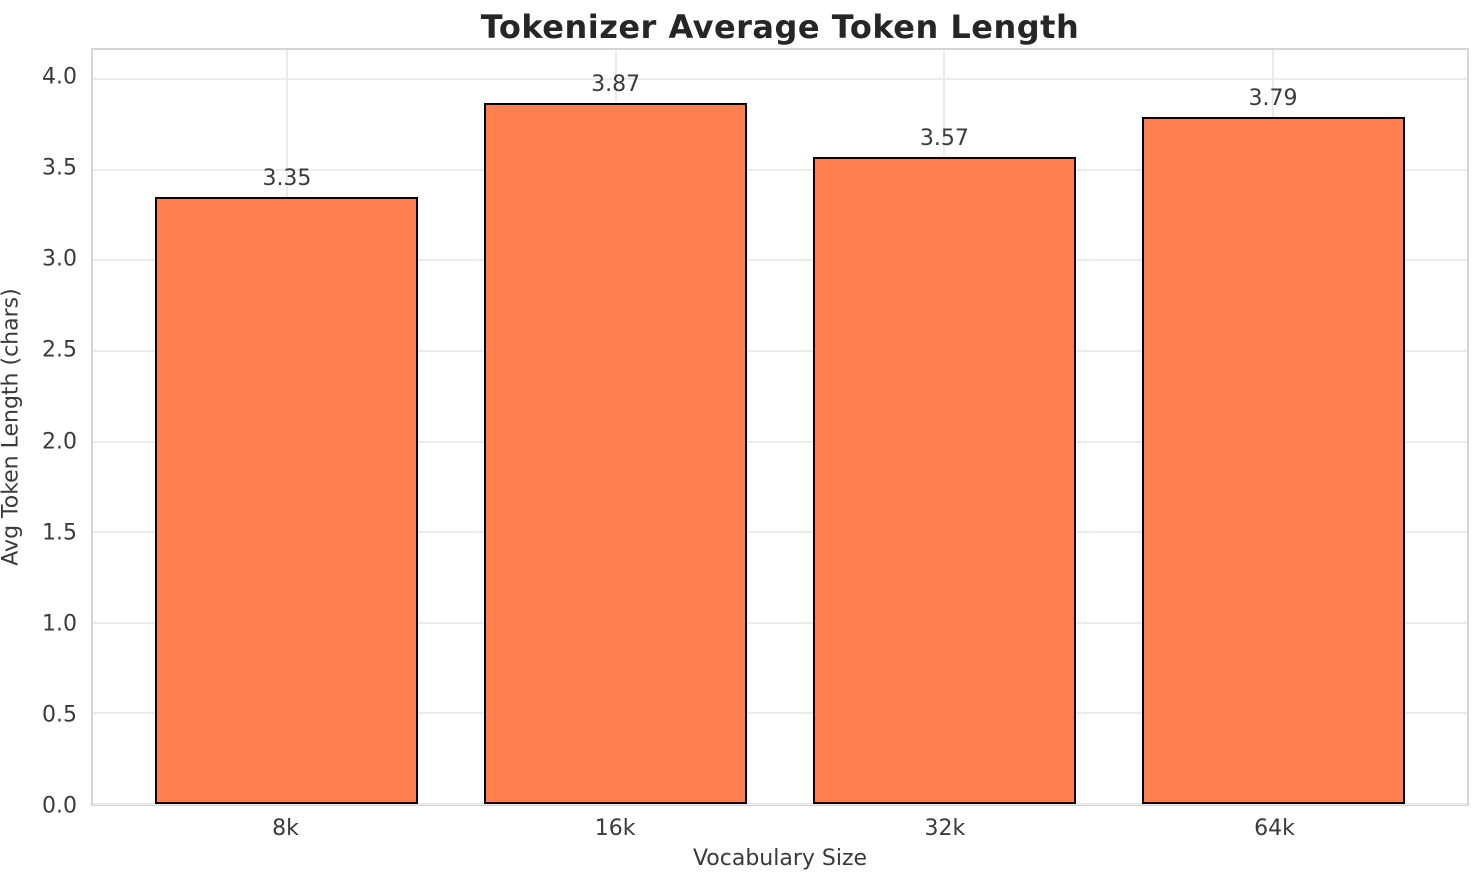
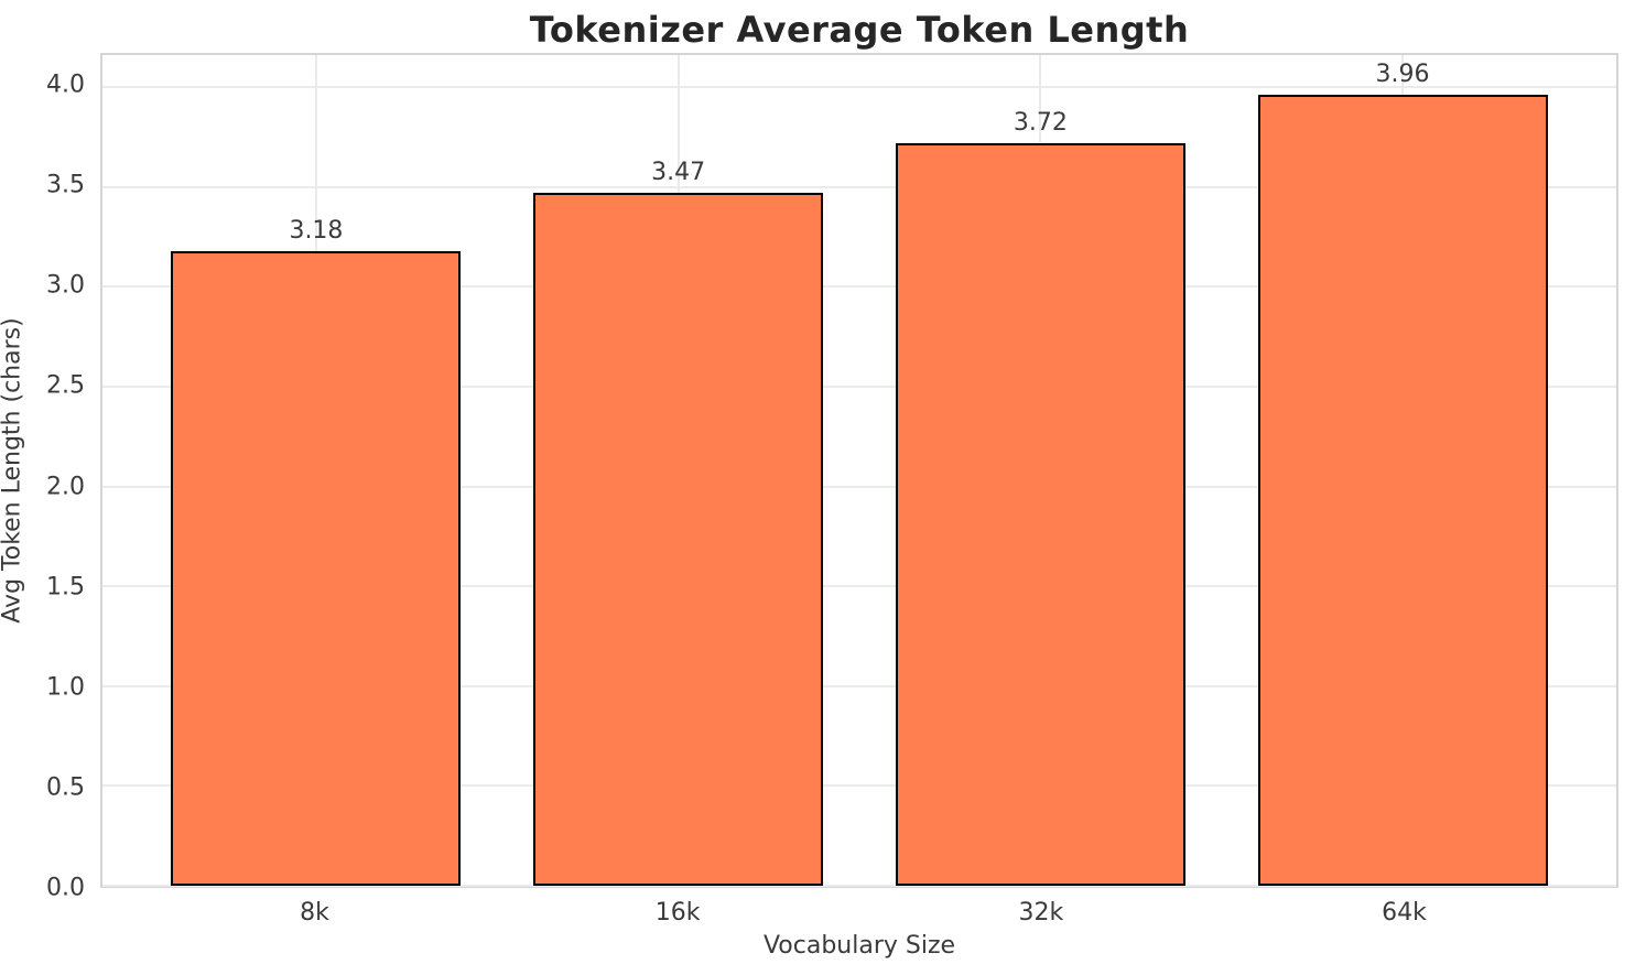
8k: 3.35 -> 3.18
16k: 3.87 -> 3.47
32k: 3.57 -> 3.72
64k: 3.79 -> 3.96
